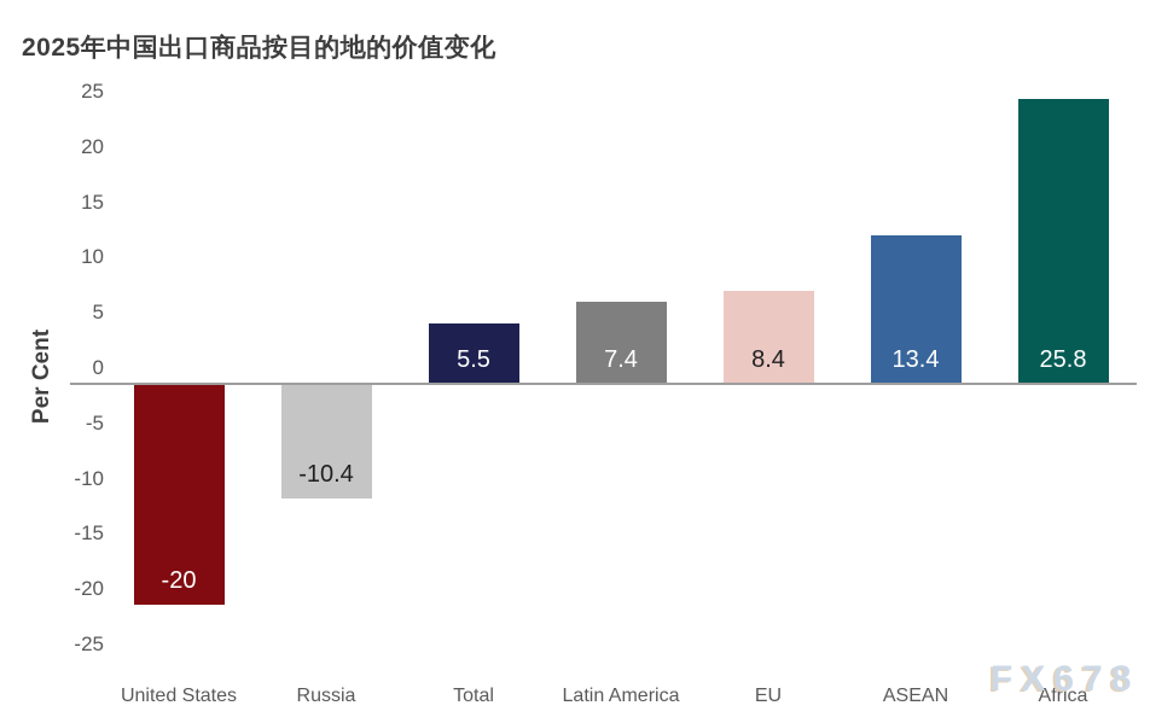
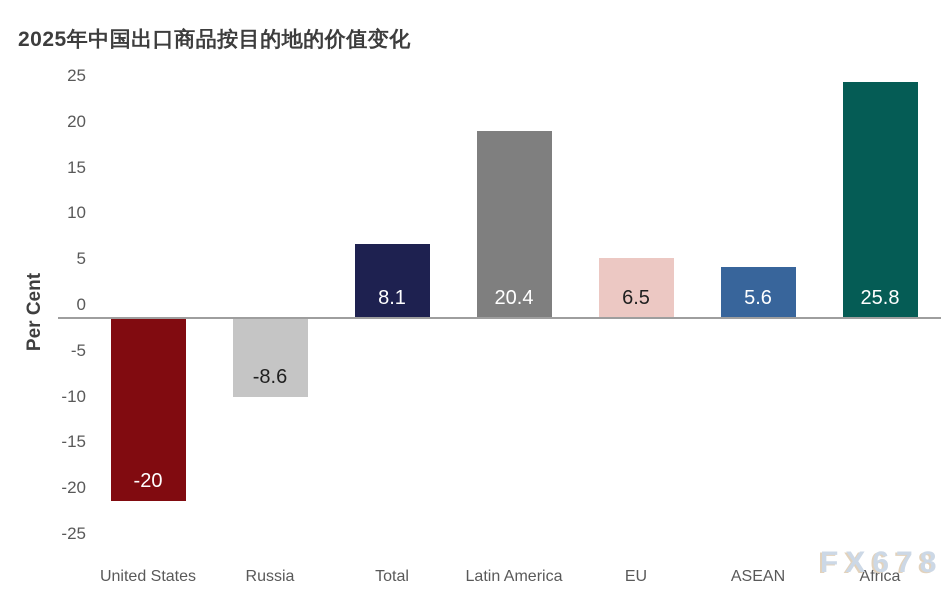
Russia: -10.4 -> -8.6
Total: 5.5 -> 8.1
Latin America: 7.4 -> 20.4
EU: 8.4 -> 6.5
ASEAN: 13.4 -> 5.6
